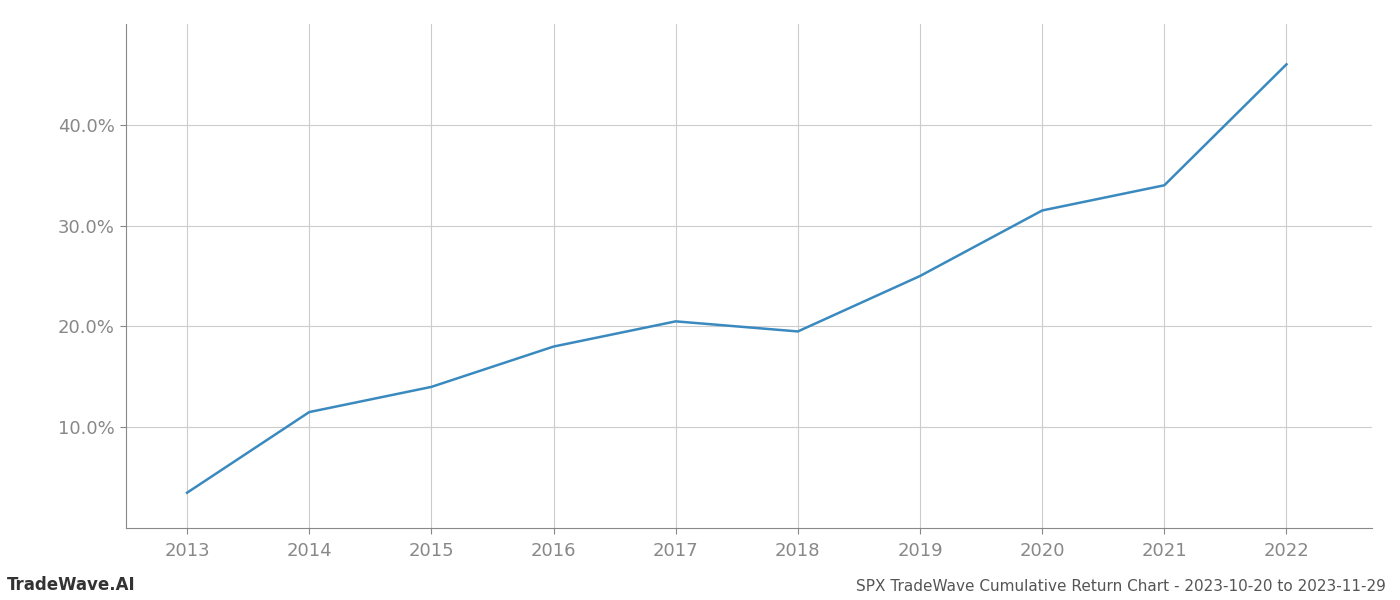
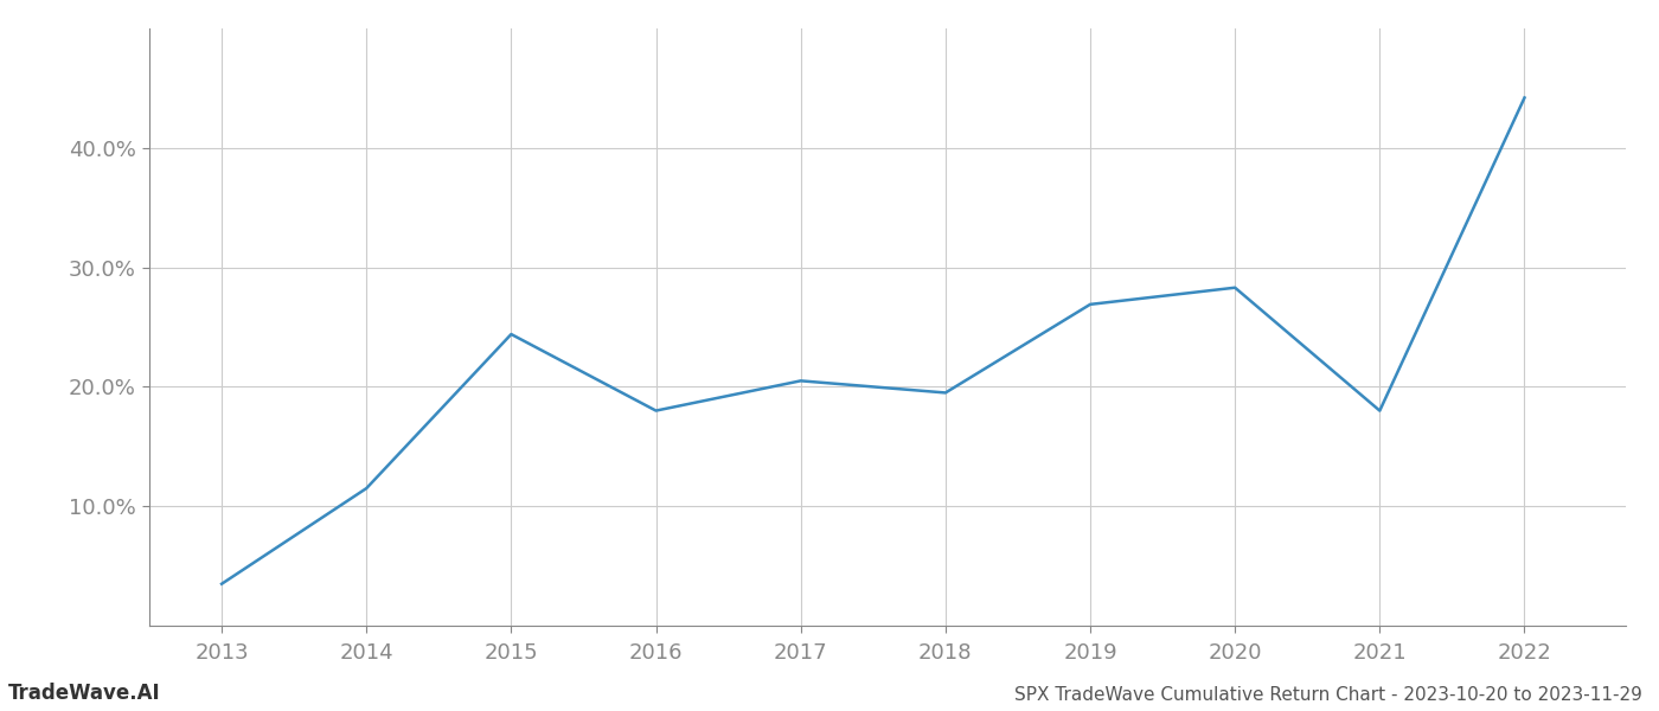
2015: 14.0% -> 24.4%
2019: 25.0% -> 26.9%
2020: 31.5% -> 28.3%
2021: 34.0% -> 18.0%
2022: 46.0% -> 44.2%
